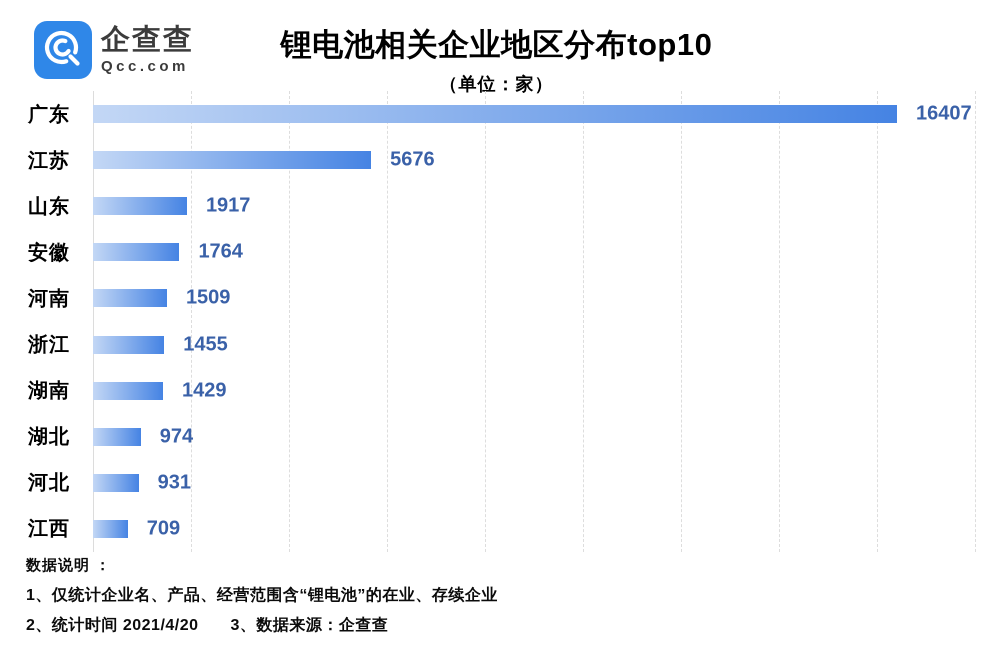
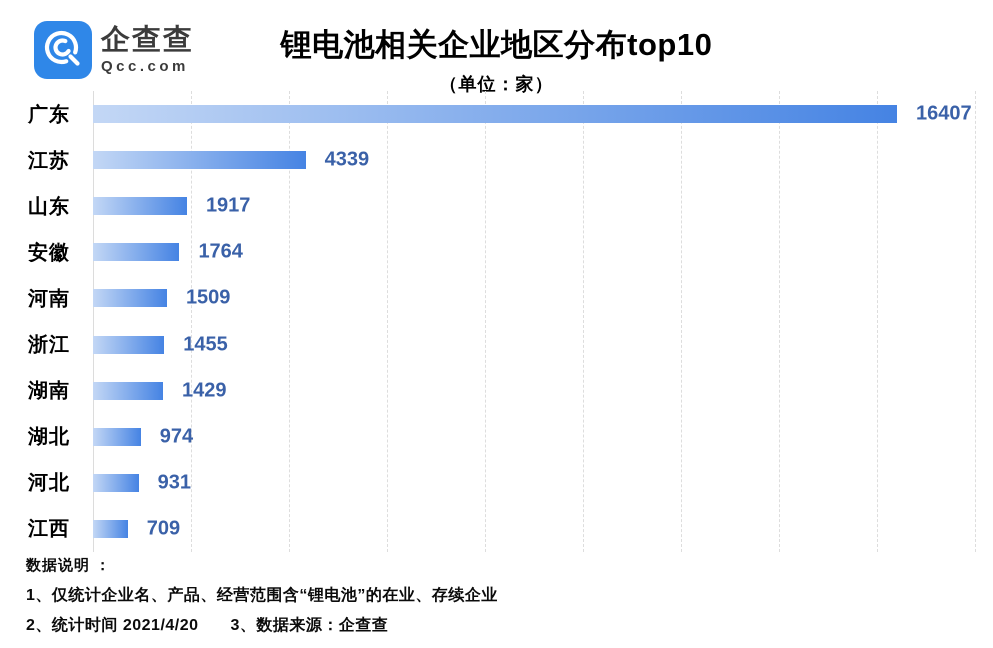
江苏: 5676 -> 4339
